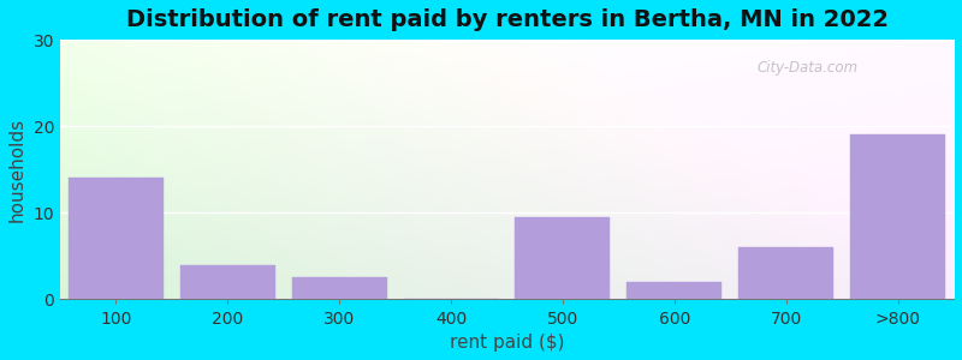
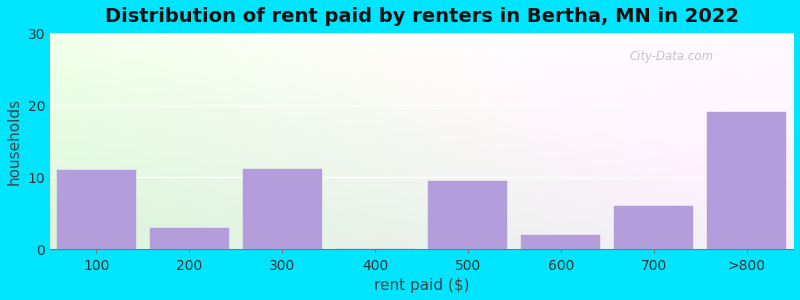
100: 14.0 -> 11.0
200: 4.0 -> 3.0
300: 2.5 -> 11.2
